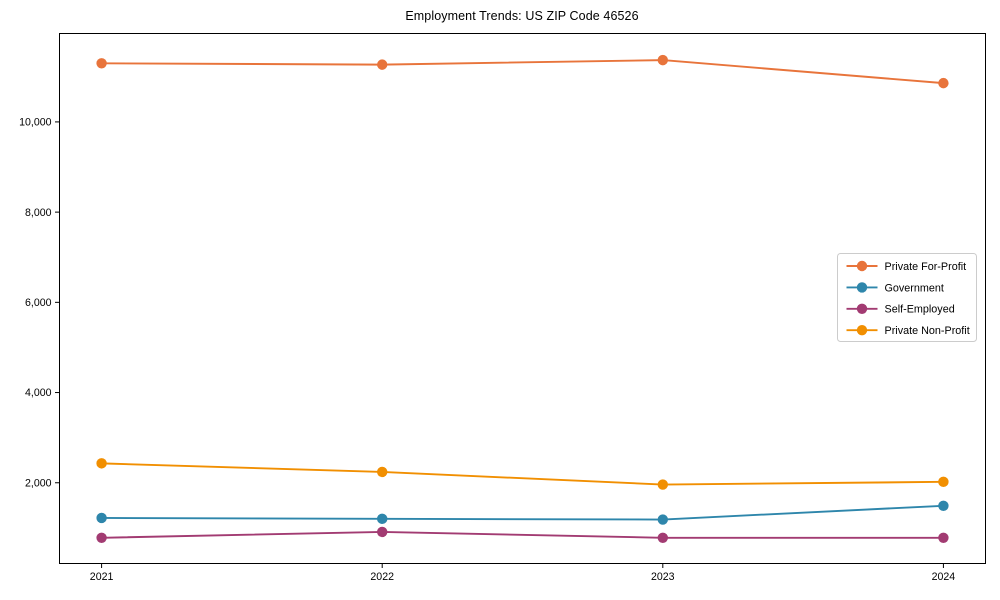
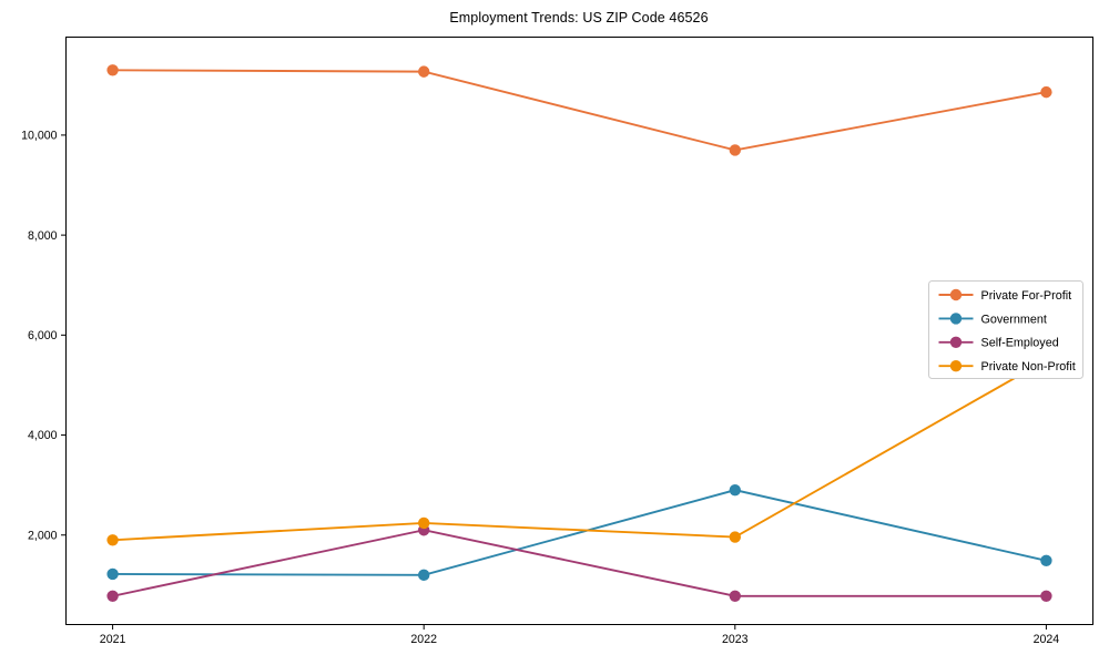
Private Non-Profit/2021: 2400 -> 1900
Self-Employed/2022: 900 -> 2100
Private For-Profit/2023: 11400 -> 9700
Government/2023: 1200 -> 2900
Private Non-Profit/2024: 2000 -> 5500
